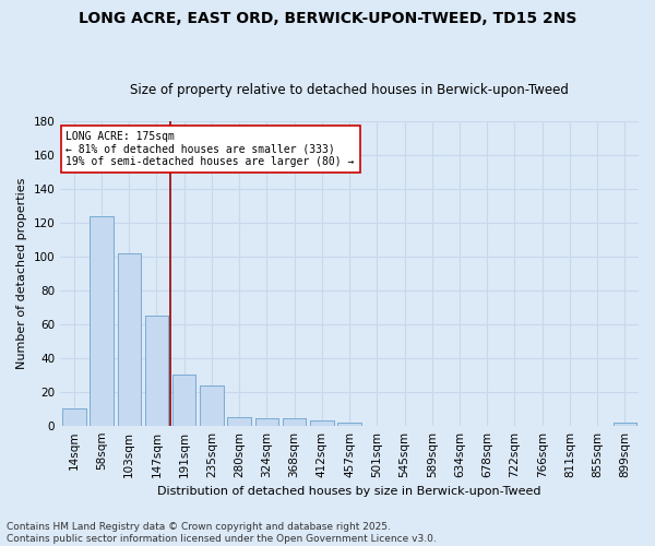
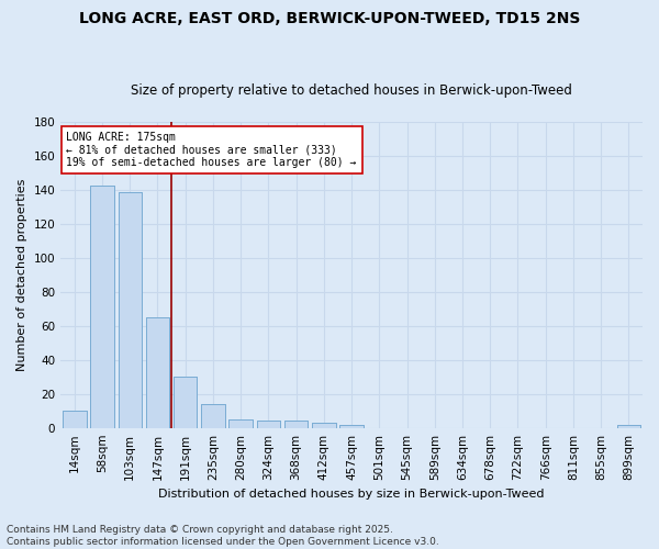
58sqm: 124 -> 143
103sqm: 102 -> 139
235sqm: 24 -> 14
